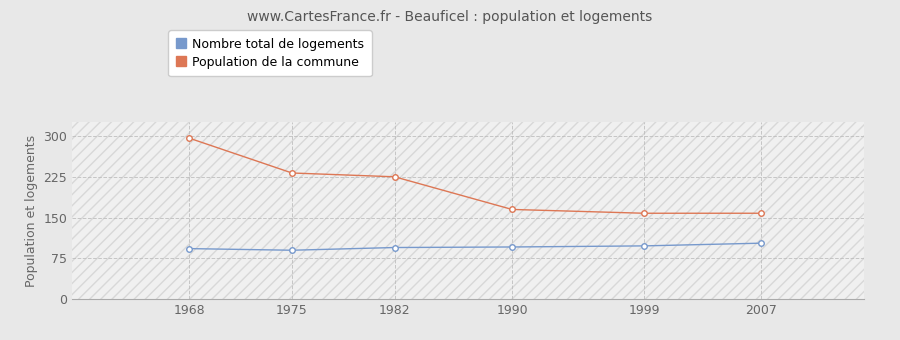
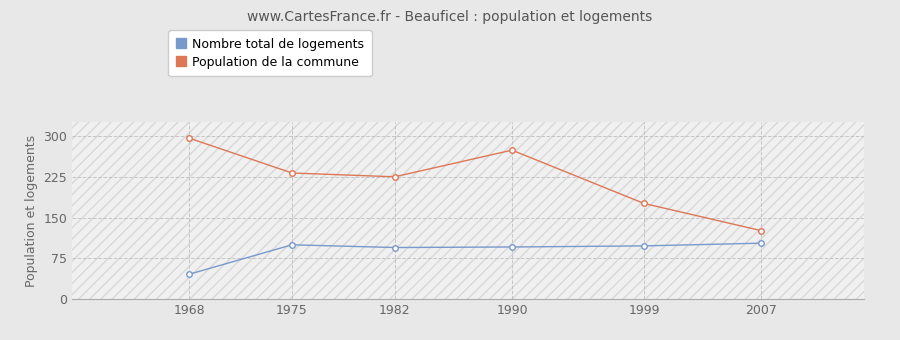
Nombre total de logements/1968: 93 -> 46
Nombre total de logements/1975: 90 -> 100
Population de la commune/1990: 165 -> 274
Population de la commune/1999: 158 -> 176
Population de la commune/2007: 158 -> 126
